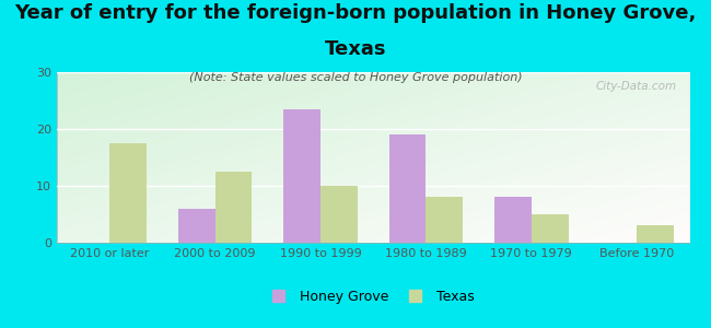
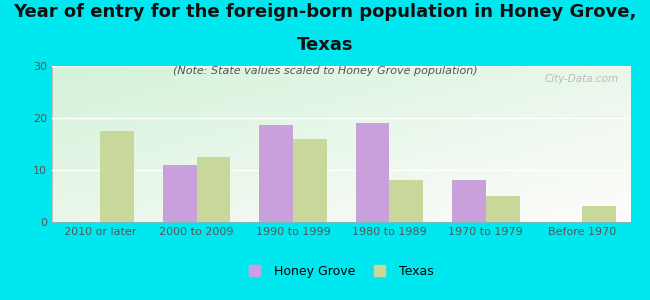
Honey Grove/2000 to 2009: 6.0 -> 11.0
Honey Grove/1990 to 1999: 23.5 -> 18.6
Texas/1990 to 1999: 10.0 -> 16.0
